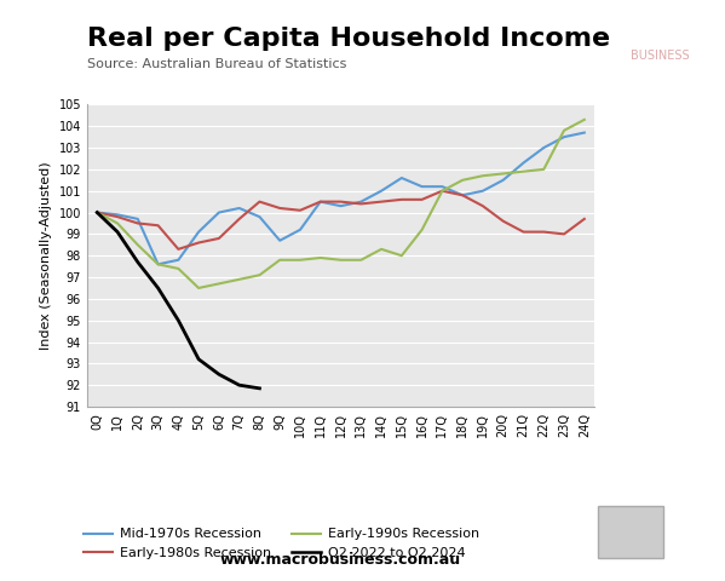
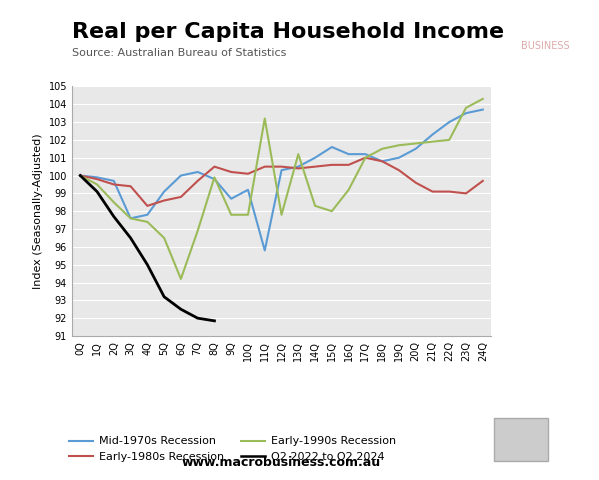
Early-1990s Recession/6Q: 96.7 -> 94.2
Early-1990s Recession/8Q: 97.1 -> 99.9
Mid-1970s Recession/11Q: 100.5 -> 95.8
Early-1990s Recession/11Q: 97.9 -> 103.2
Early-1990s Recession/13Q: 97.8 -> 101.2
